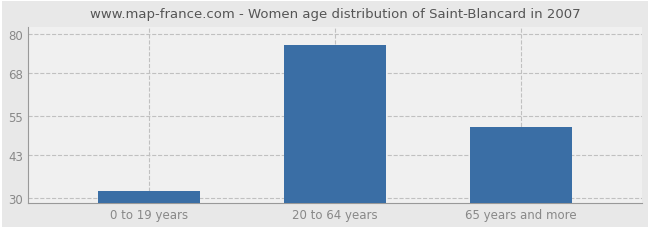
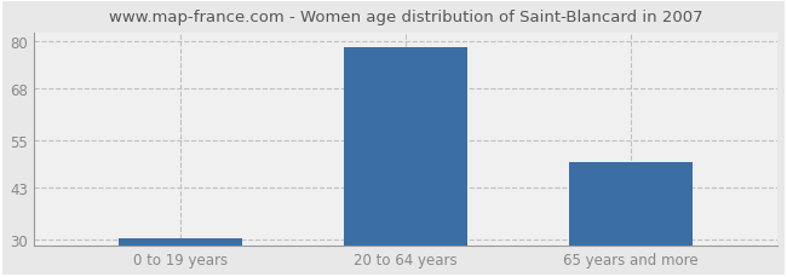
0 to 19 years: 32.0 -> 30.3
20 to 64 years: 76.5 -> 78.5
65 years and more: 51.5 -> 49.5
